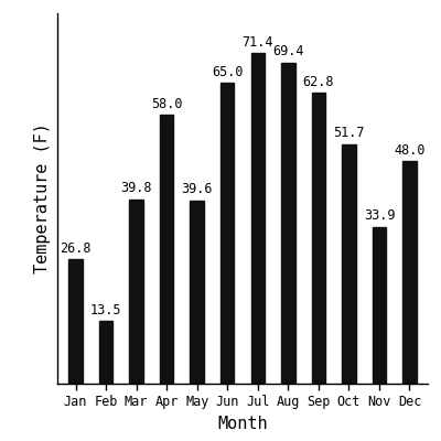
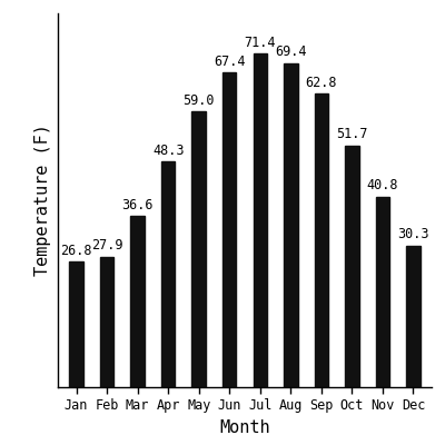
Feb: 13.5 -> 27.9
Mar: 39.8 -> 36.6
Apr: 58.0 -> 48.3
May: 39.6 -> 59.0
Jun: 65.0 -> 67.4
Nov: 33.9 -> 40.8
Dec: 48.0 -> 30.3
